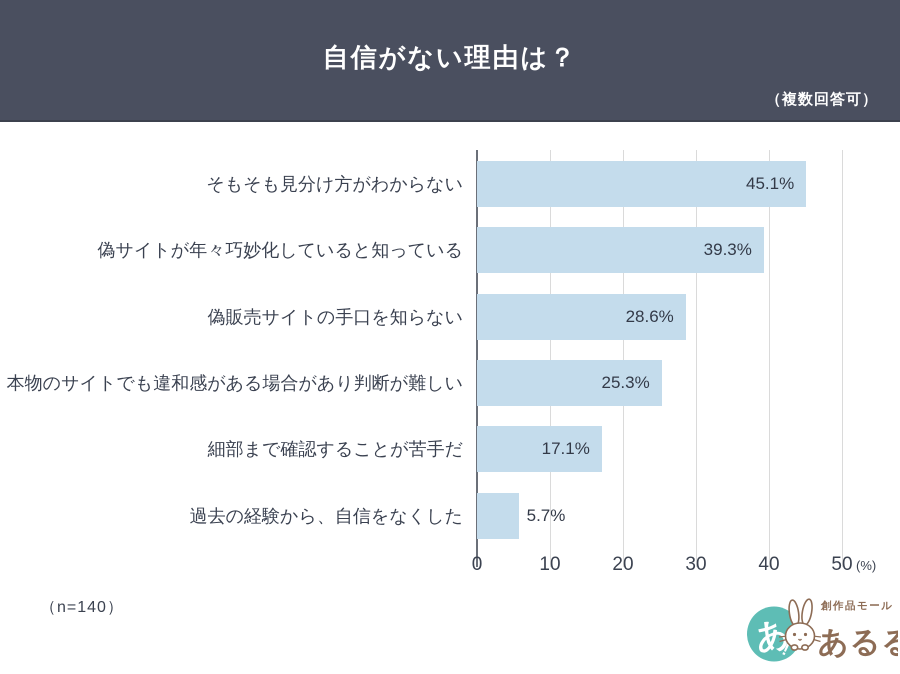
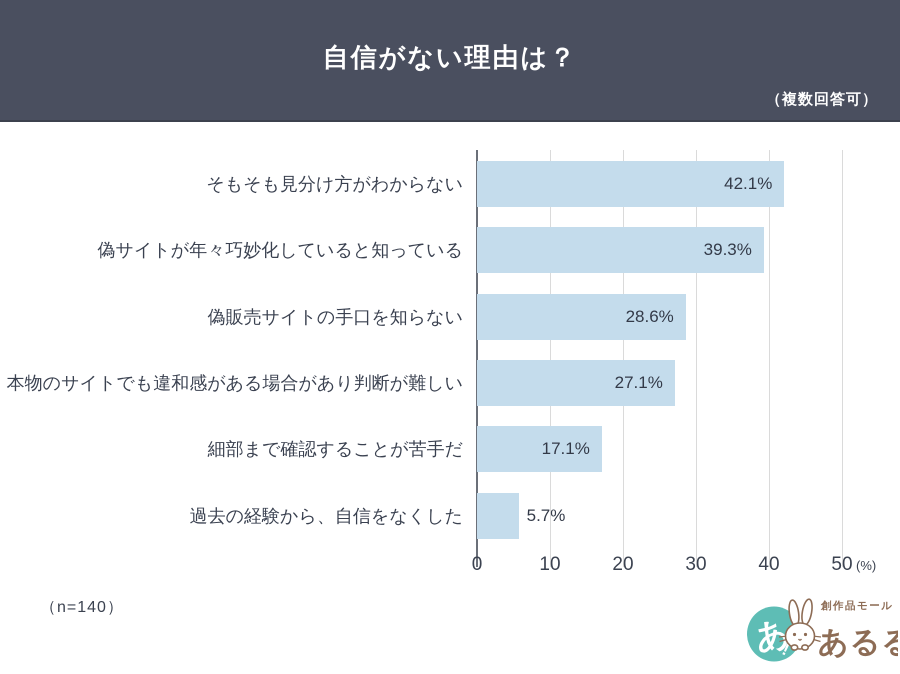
そもそも見分け方がわからない: 45.1% -> 42.1%
本物のサイトでも違和感がある場合があり判断が難しい: 25.3% -> 27.1%
